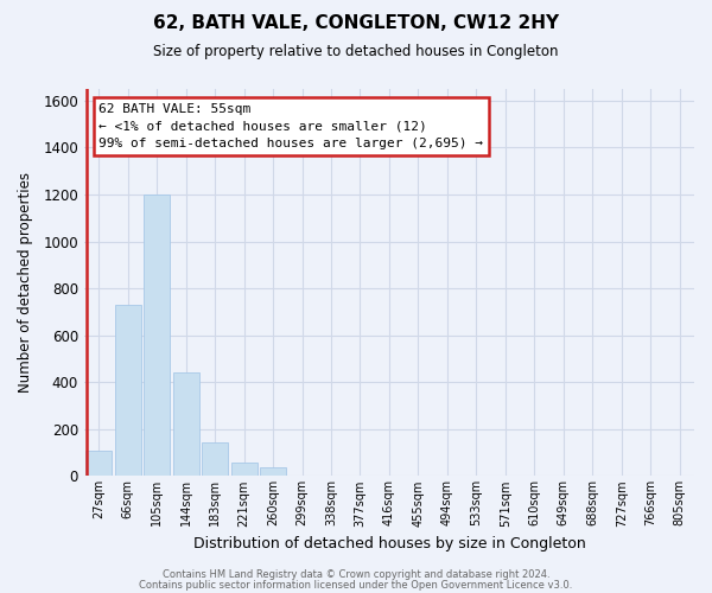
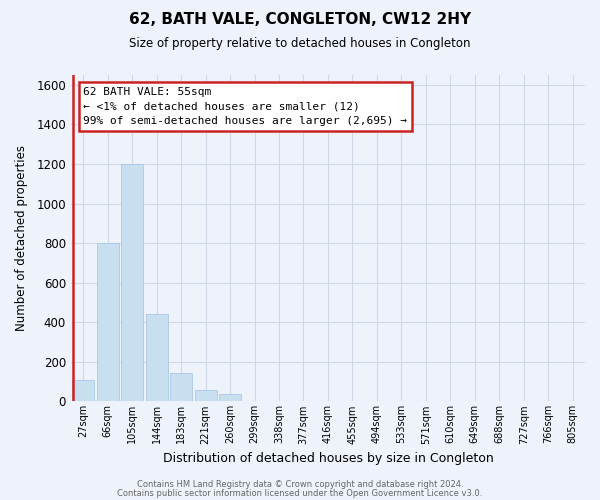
66sqm: 730 -> 800
